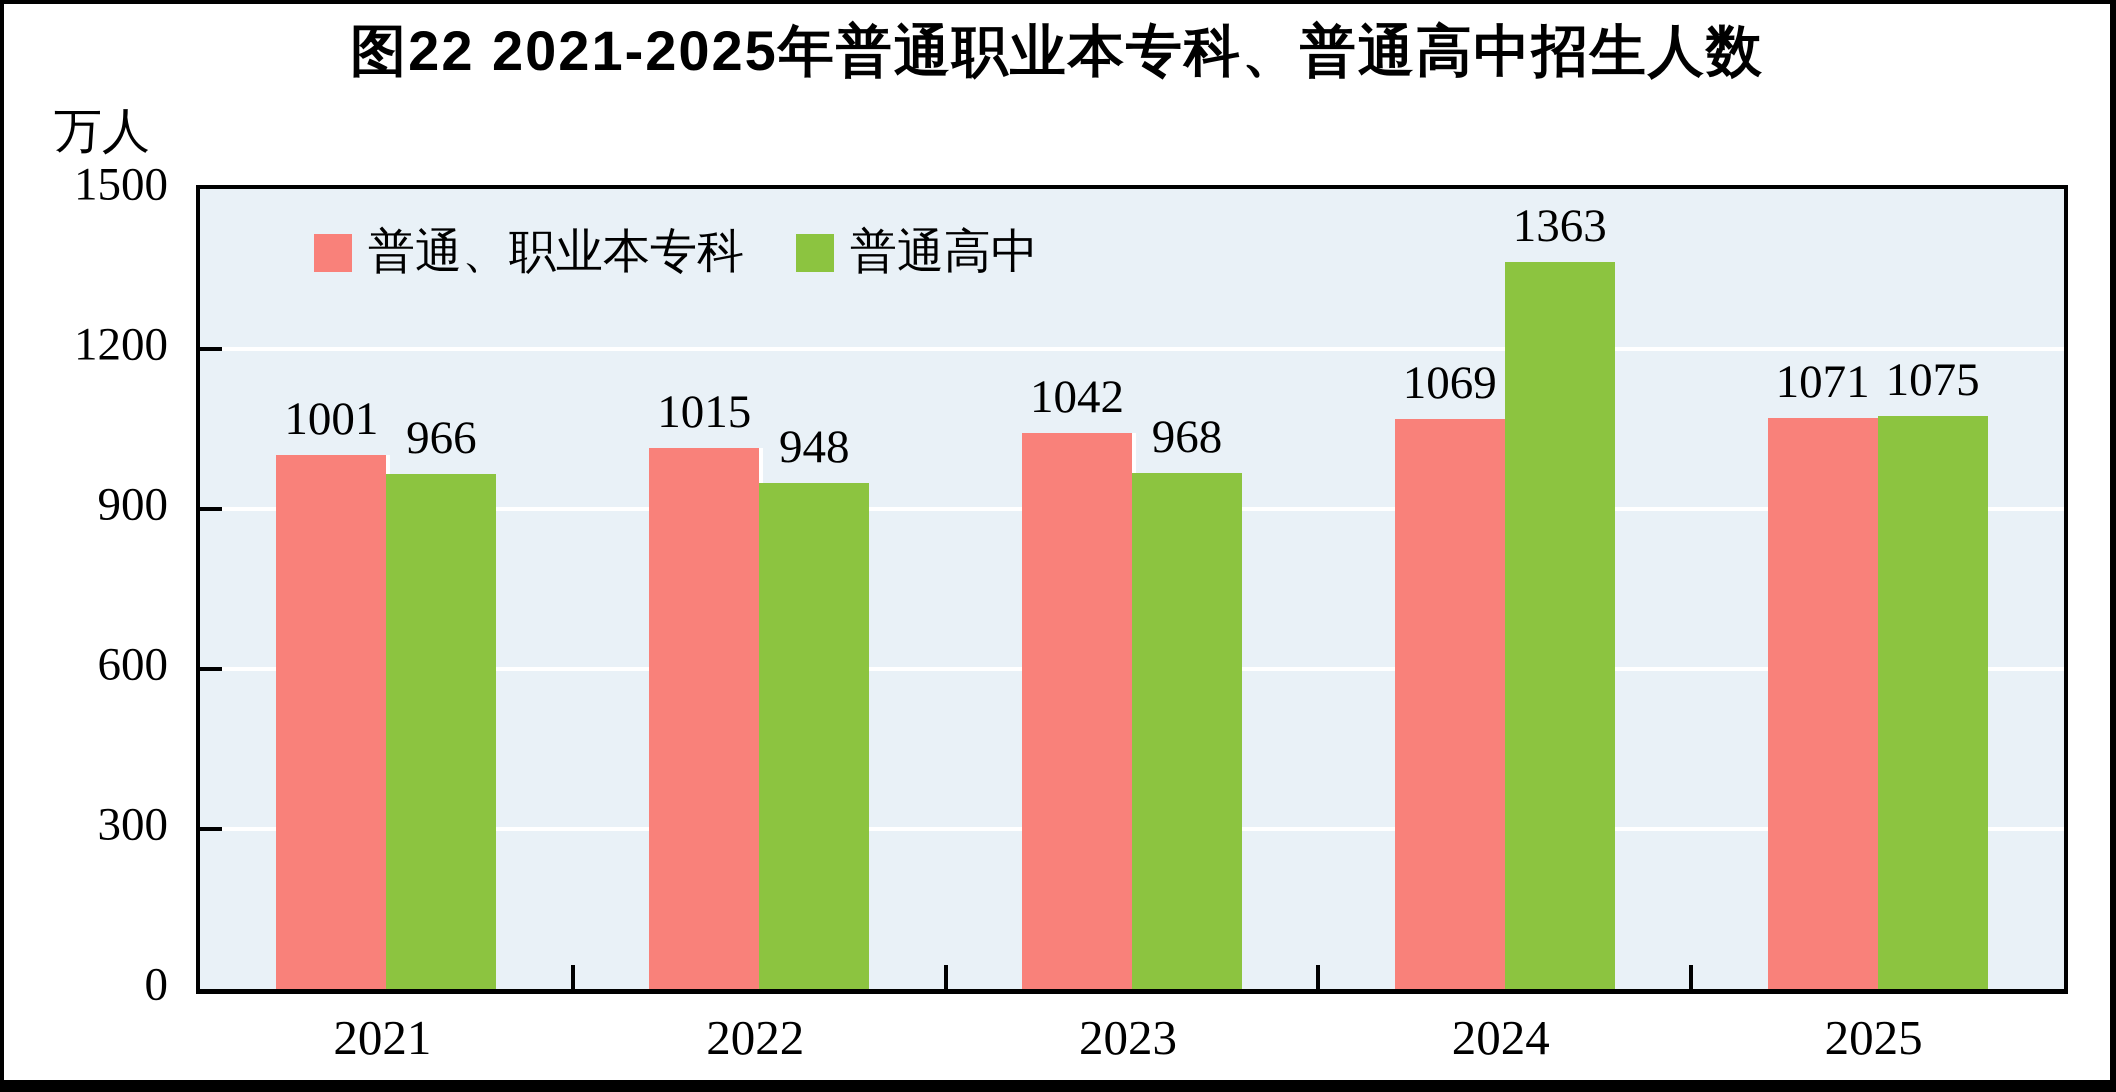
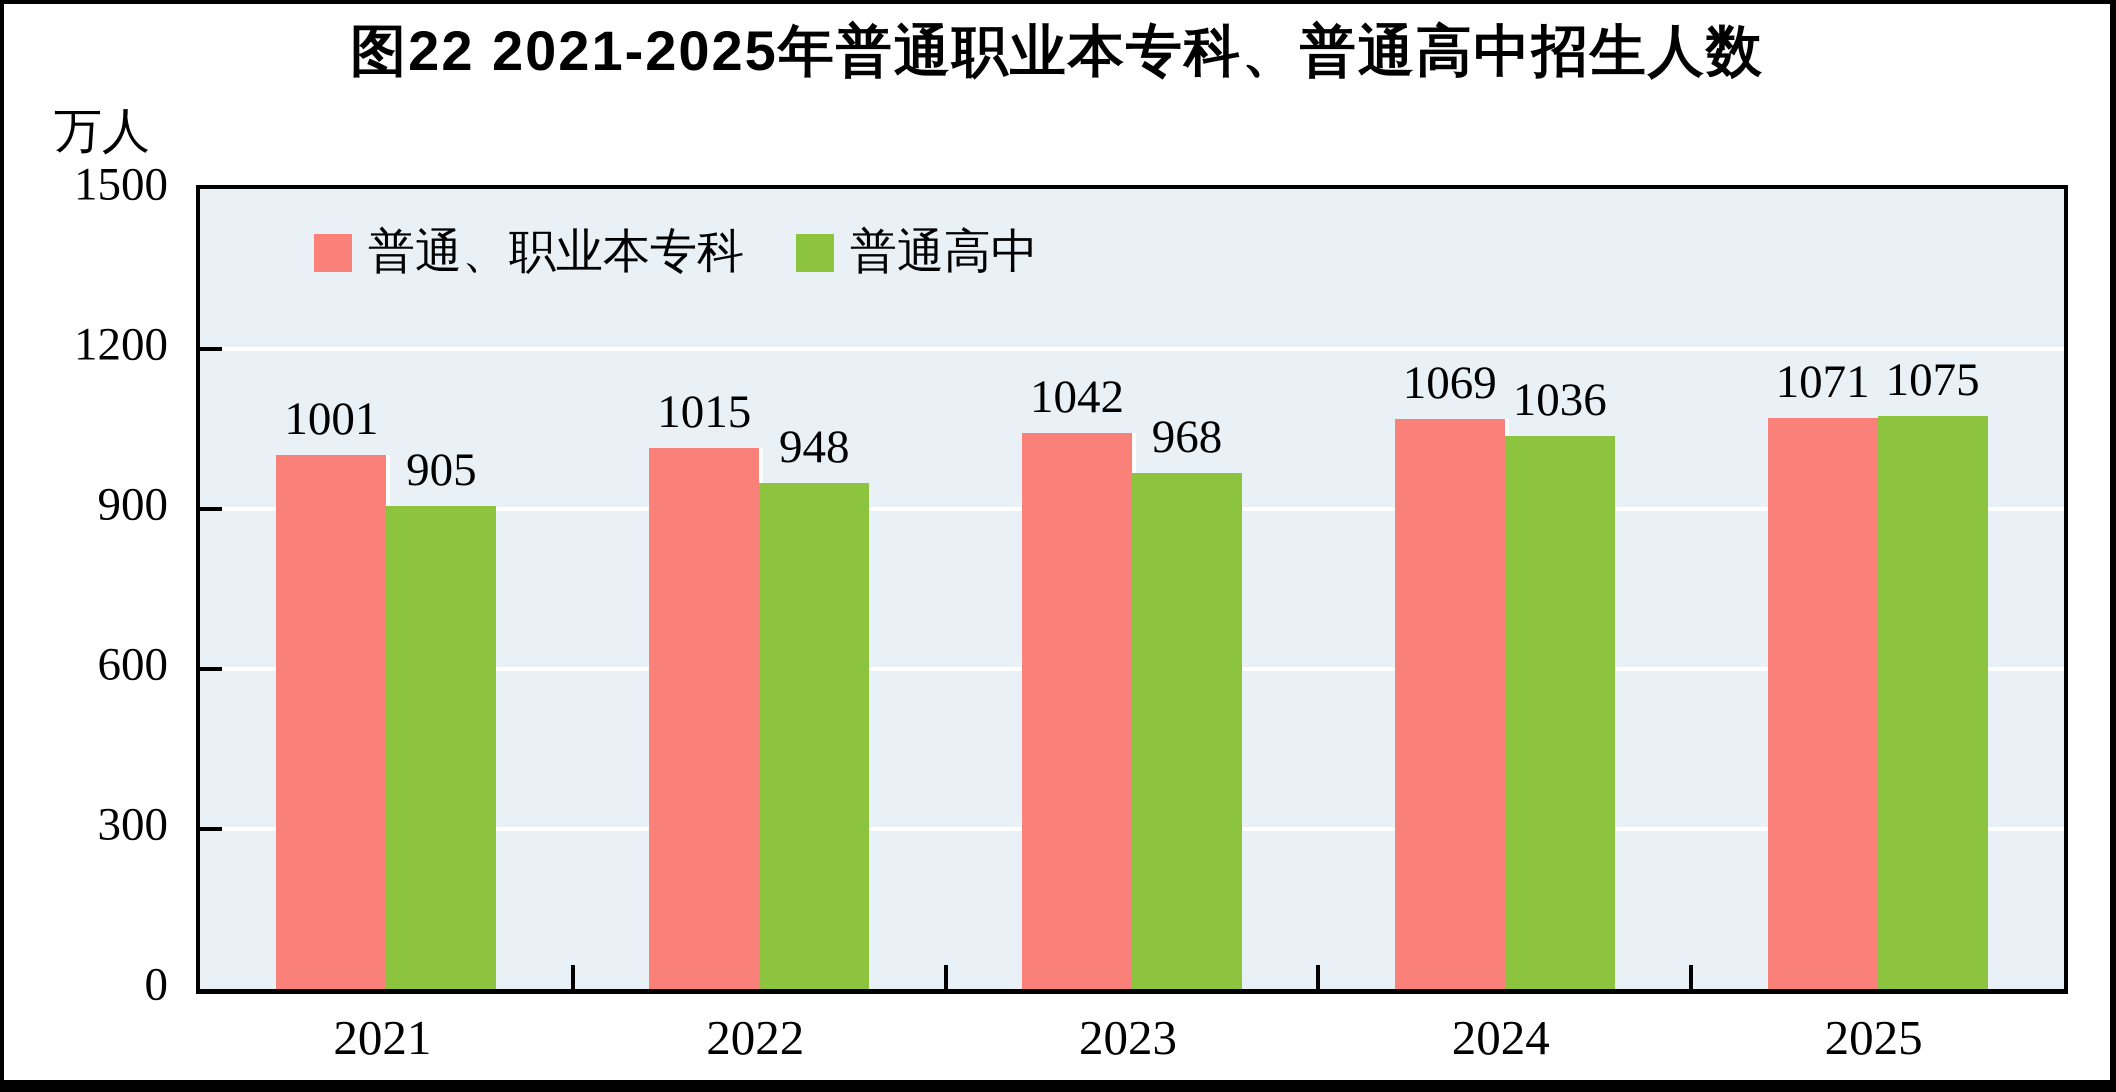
普通高中/2021: 966 -> 905
普通高中/2024: 1363 -> 1036
